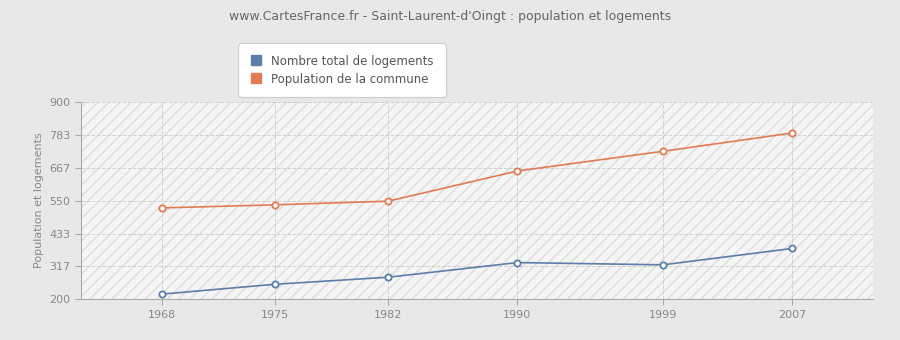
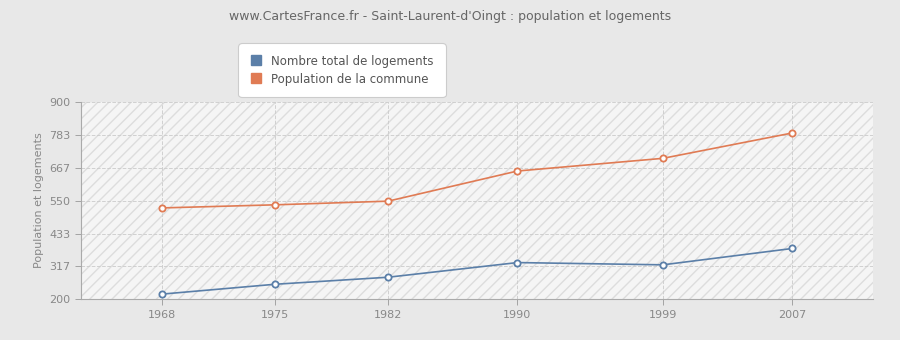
Population de la commune/1999: 725 -> 700
